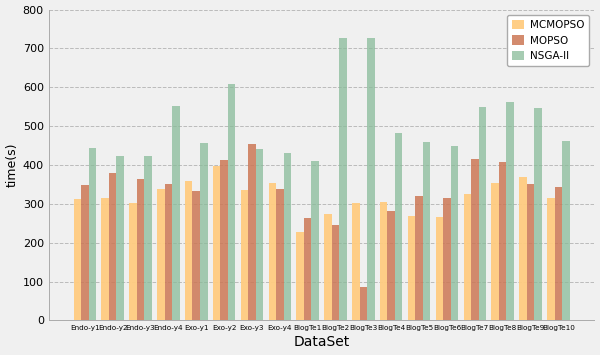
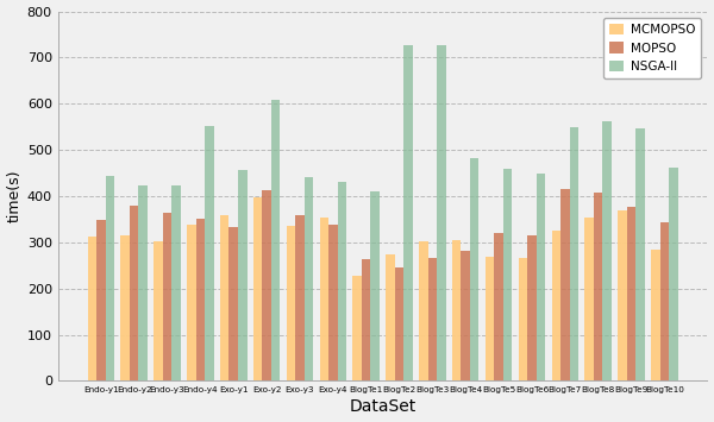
MOPSO/Exo-y3: 455 -> 358
MOPSO/BlogTe3: 85 -> 265
MOPSO/BlogTe9: 350 -> 376
MCMOPSO/BlogTe10: 315 -> 284
